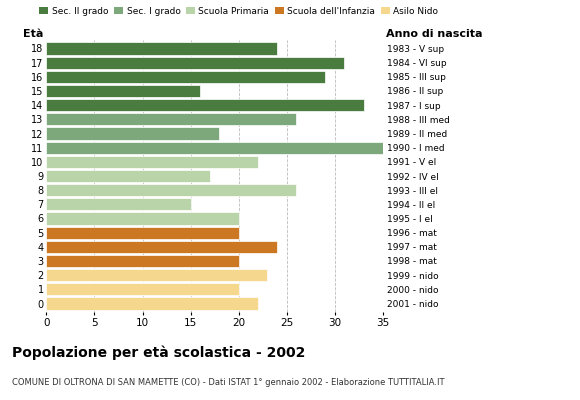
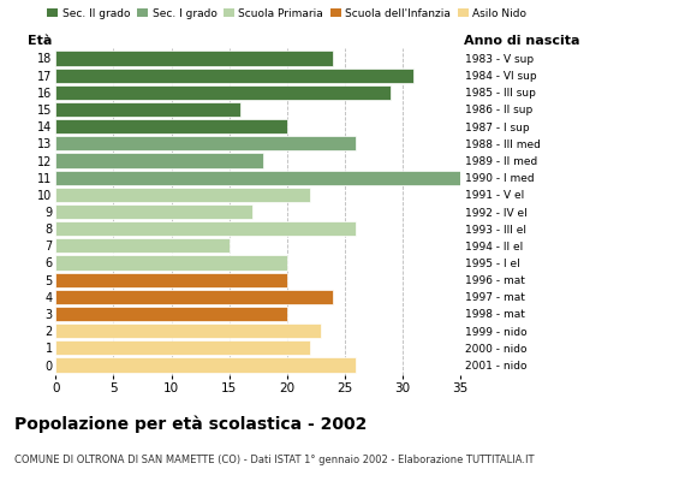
14: 33 -> 20
1: 20 -> 22
0: 22 -> 26
